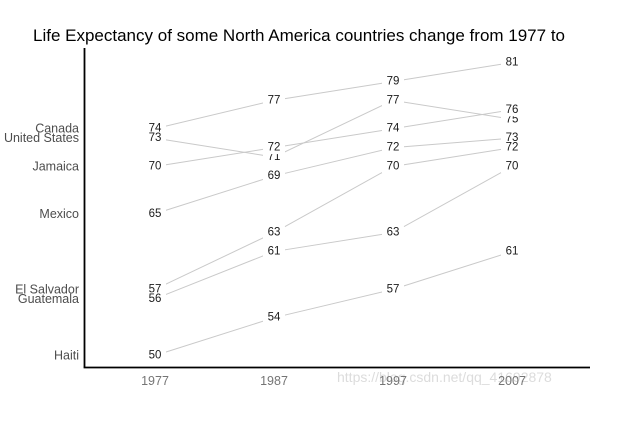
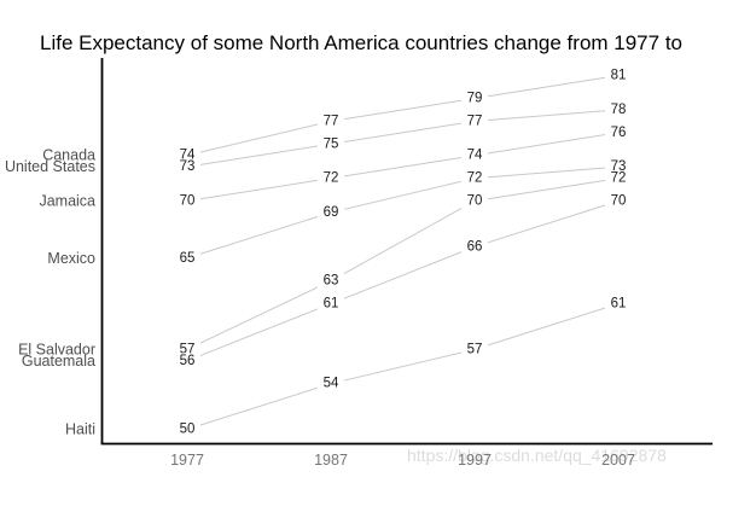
United States/1987: 71 -> 75
Guatemala/1997: 63 -> 66
United States/2007: 75 -> 78
